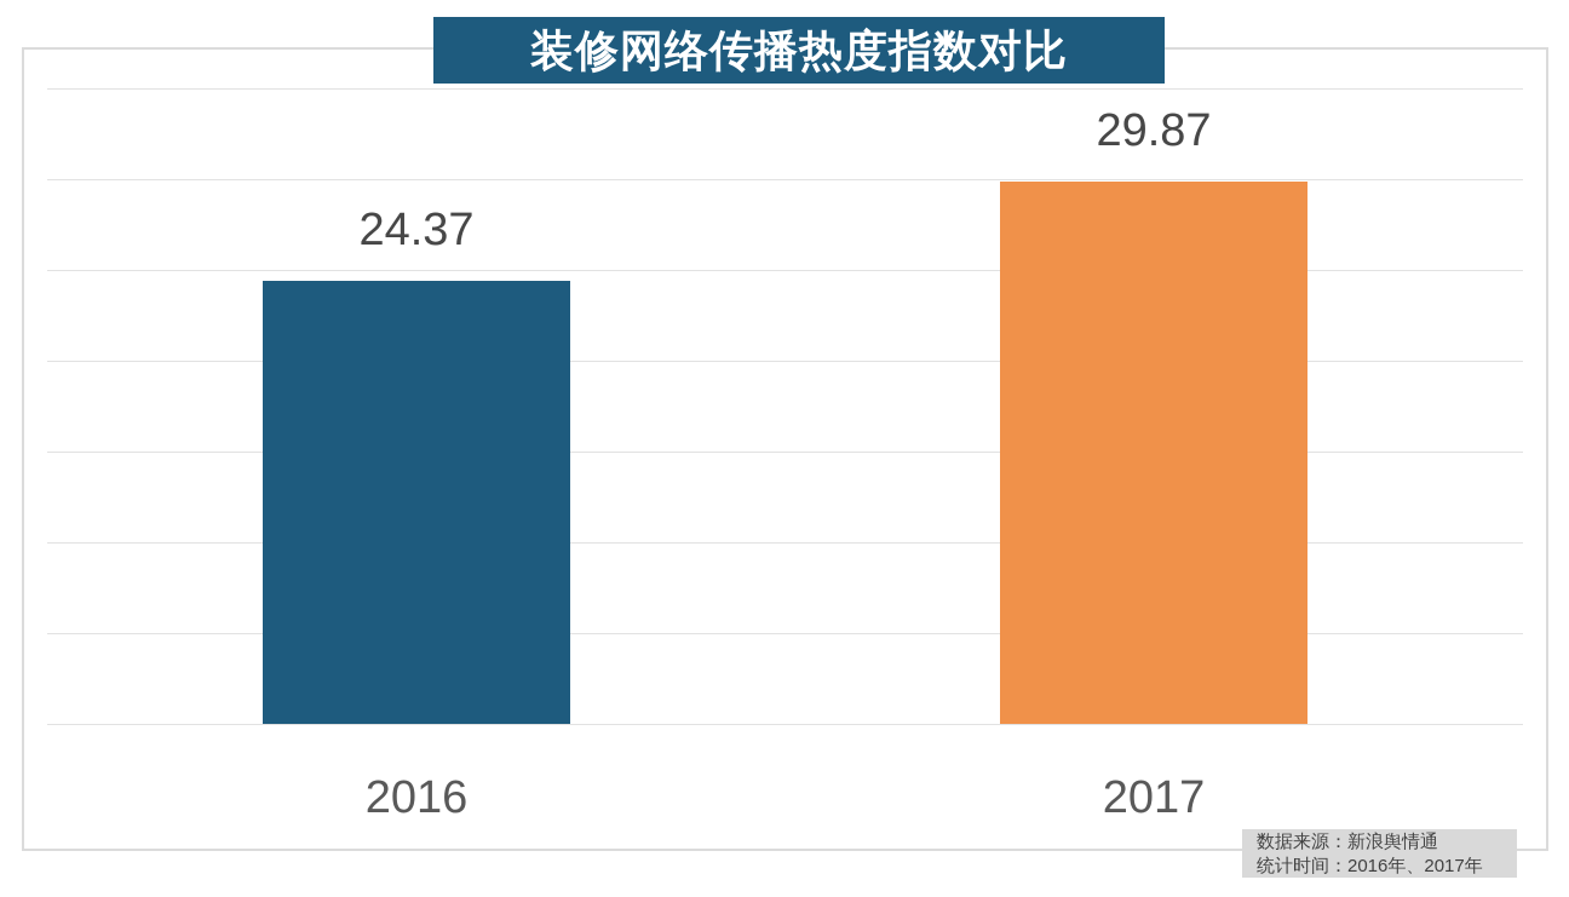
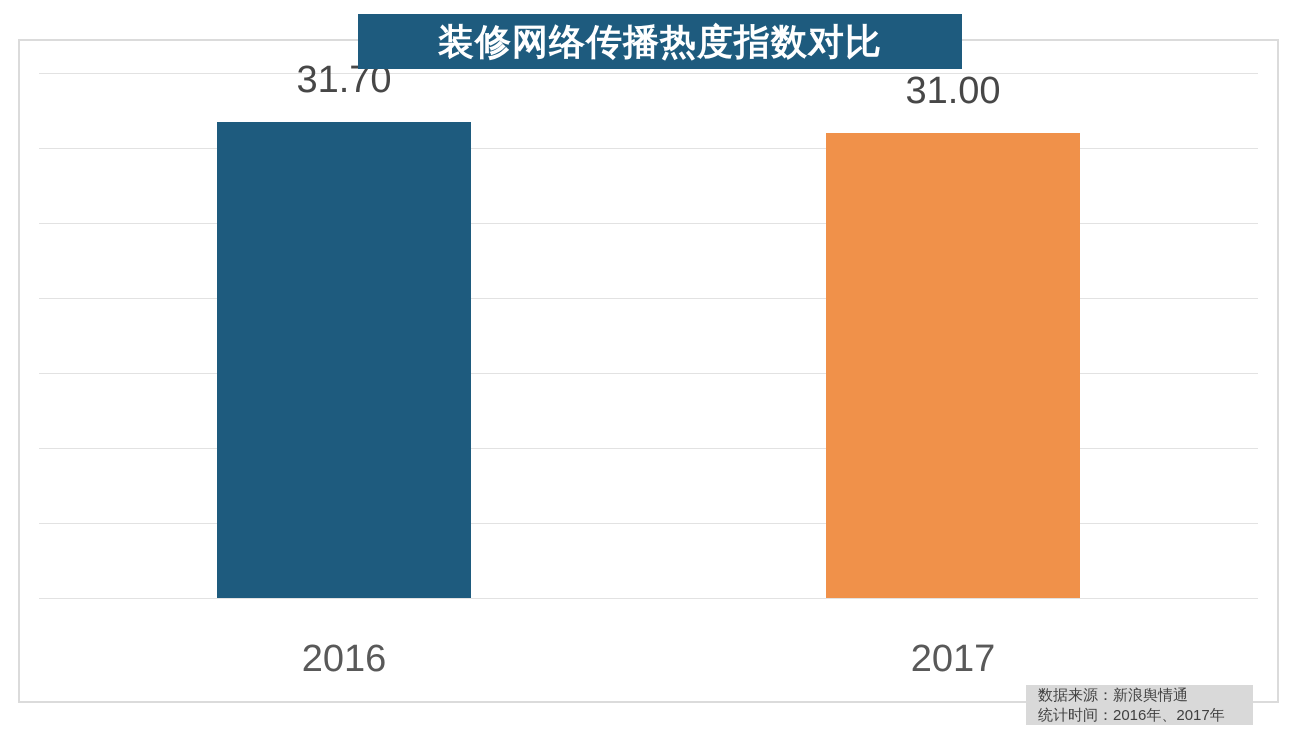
2016: 24.37 -> 31.70
2017: 29.87 -> 31.00
